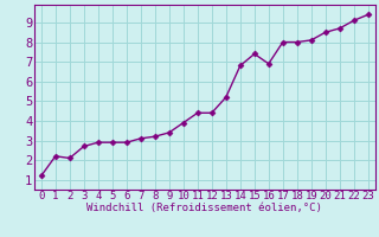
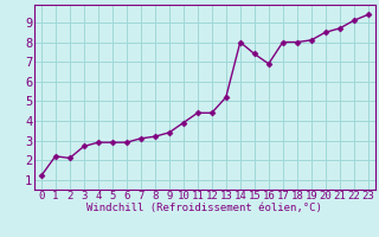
14: 6.8 -> 8.0
